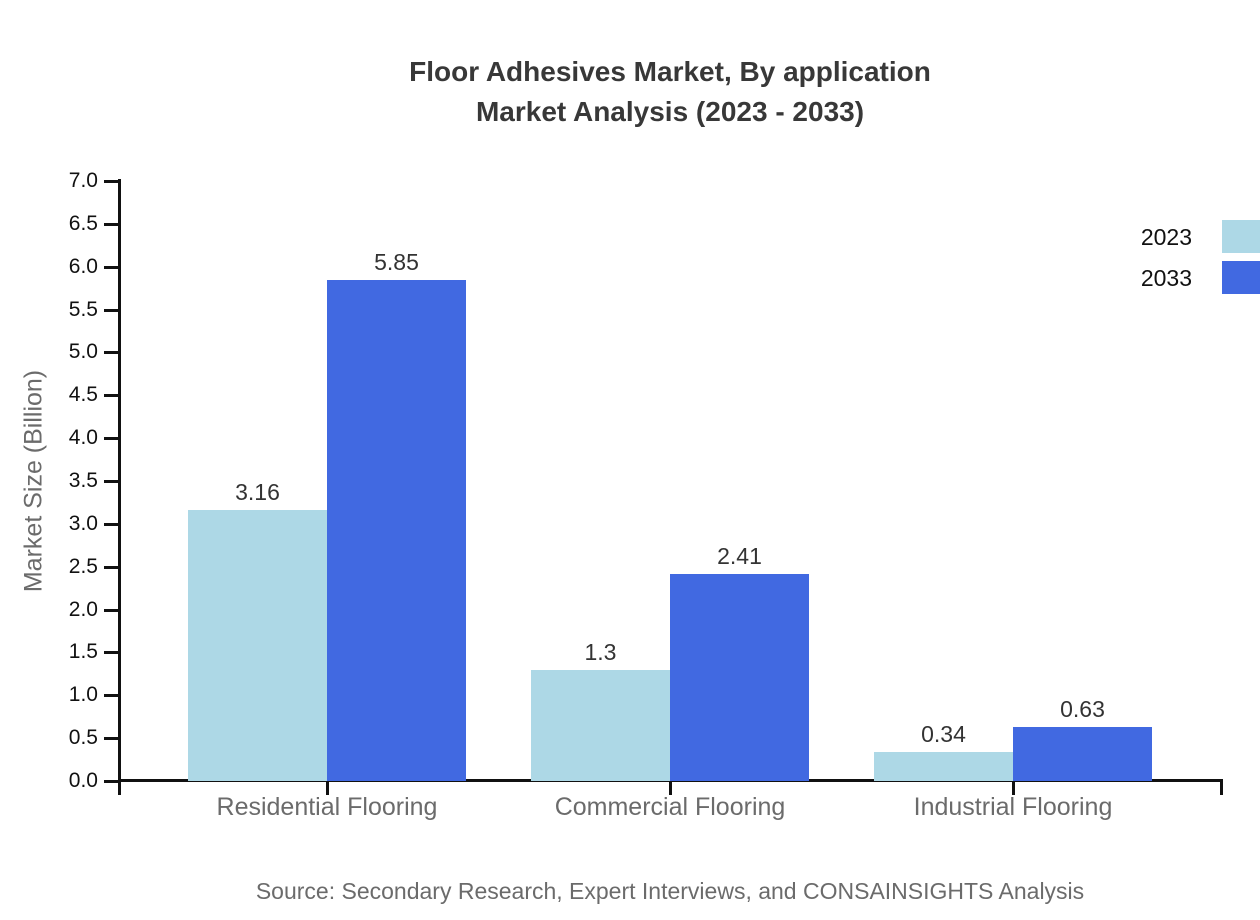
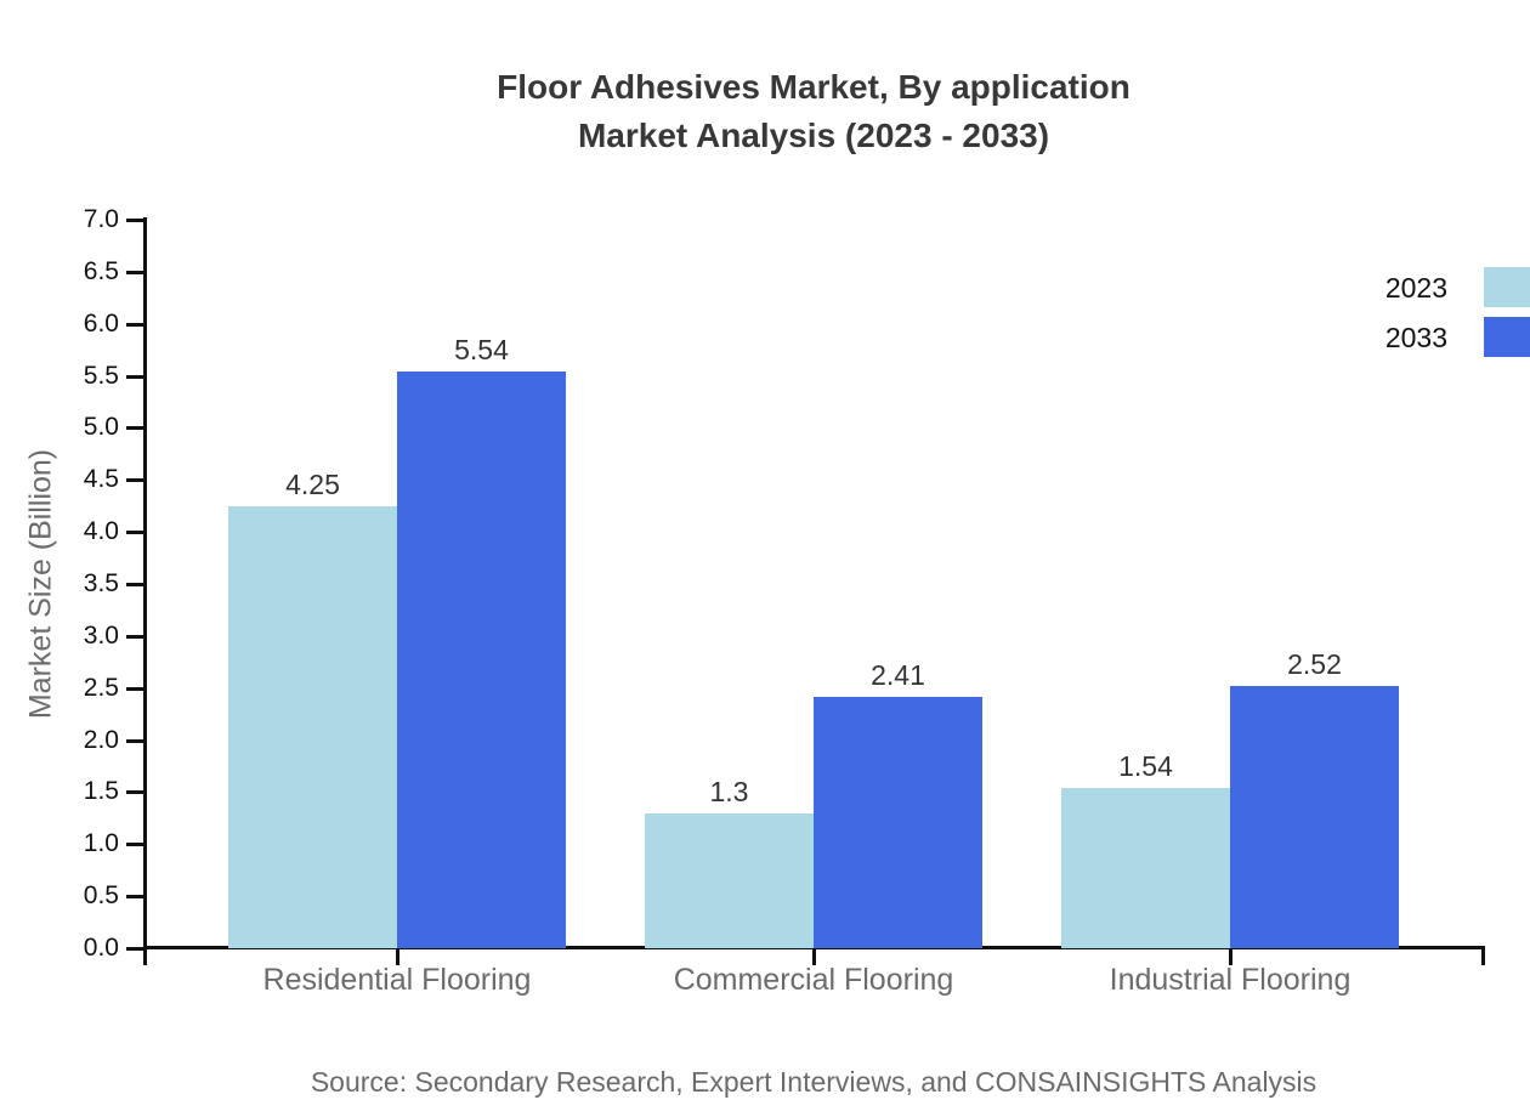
2023/Residential Flooring: 3.16 -> 4.25
2033/Residential Flooring: 5.85 -> 5.54
2023/Industrial Flooring: 0.34 -> 1.54
2033/Industrial Flooring: 0.63 -> 2.52
